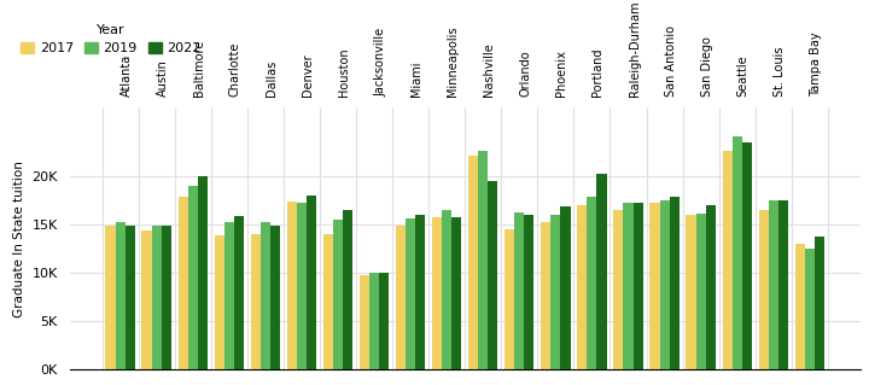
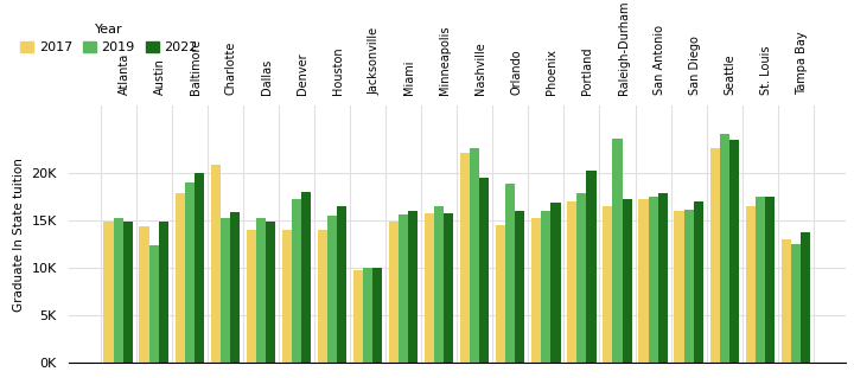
2019/Austin: 14.9K -> 12.4K
2017/Charlotte: 13.8K -> 20.8K
2017/Denver: 17.3K -> 14.0K
2019/Orlando: 16.2K -> 18.8K
2019/Raleigh-Durham: 17.2K -> 23.6K
